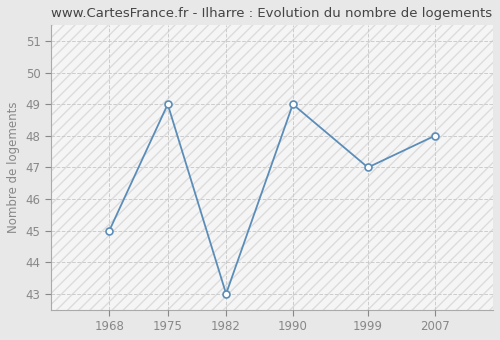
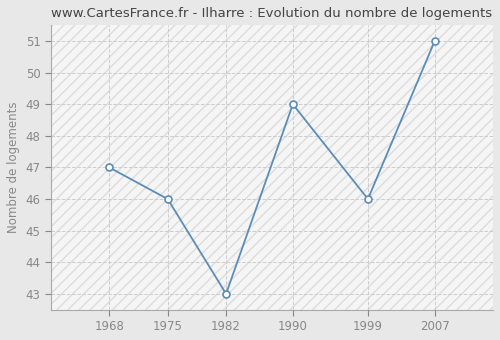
1968: 45 -> 47
1975: 49 -> 46
1999: 47 -> 46
2007: 48 -> 51
